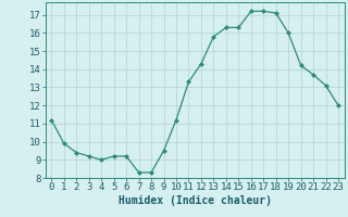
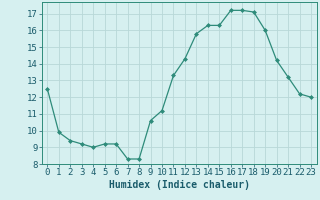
0: 11.2 -> 12.5
9: 9.5 -> 10.6
21: 13.7 -> 13.2
22: 13.1 -> 12.2
